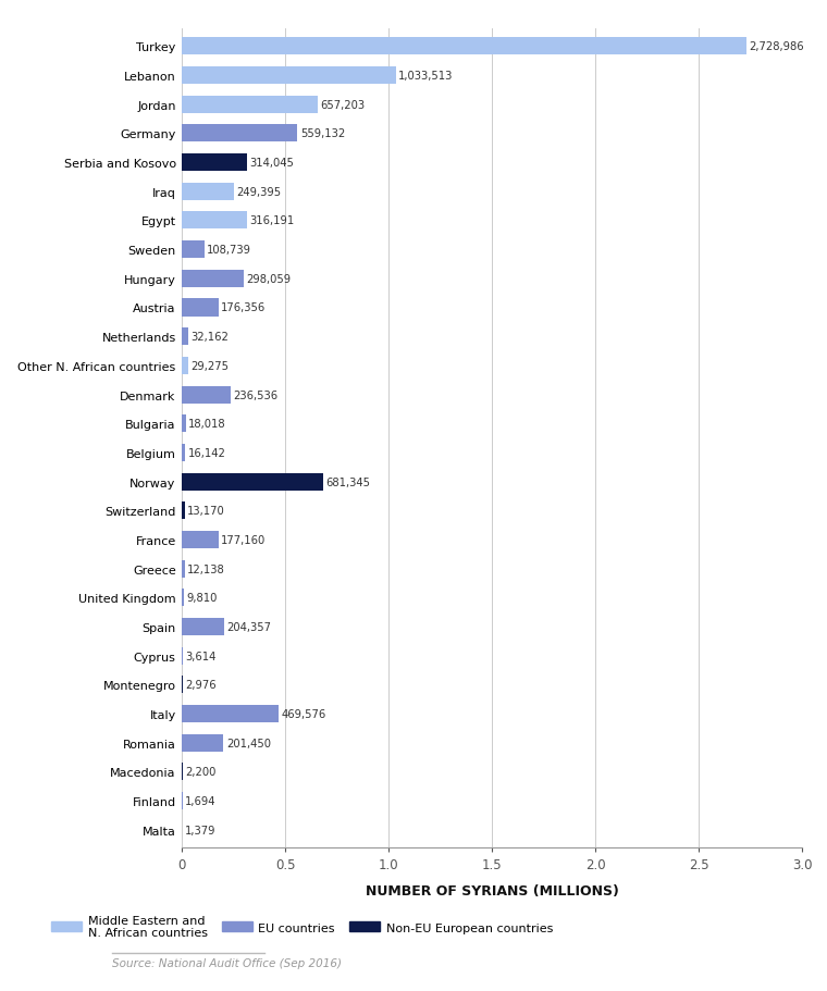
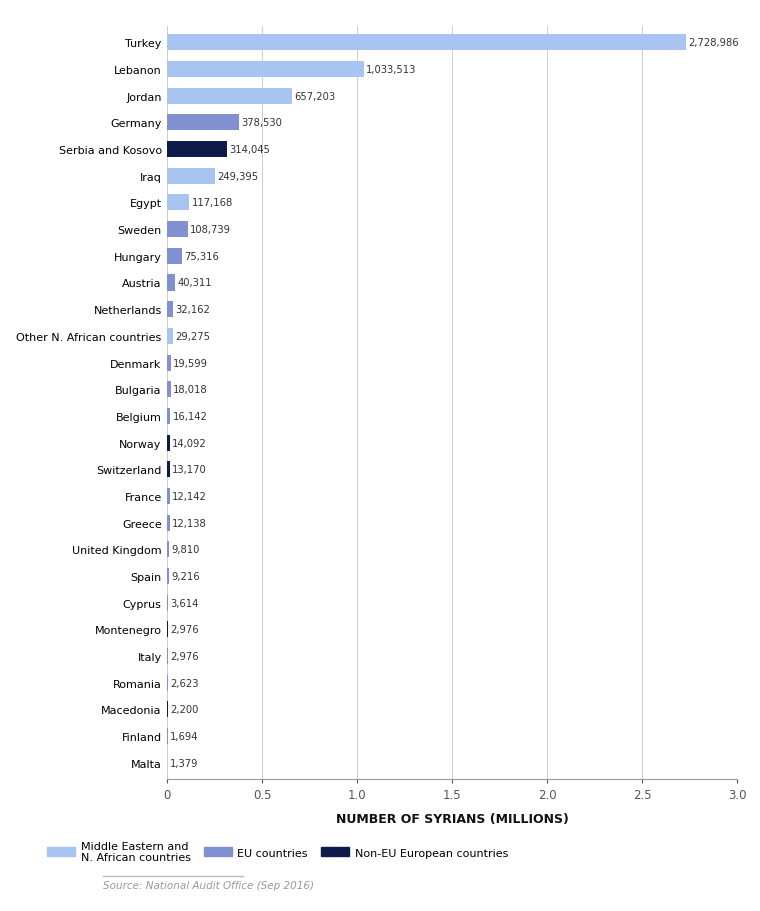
Germany: 559,132 -> 378,530
Egypt: 316,191 -> 117,168
Hungary: 298,059 -> 75,316
Austria: 176,356 -> 40,311
Denmark: 236,536 -> 19,599
Norway: 681,345 -> 14,092
France: 177,160 -> 12,142
Spain: 204,357 -> 9,216
Italy: 469,576 -> 2,976
Romania: 201,450 -> 2,623
